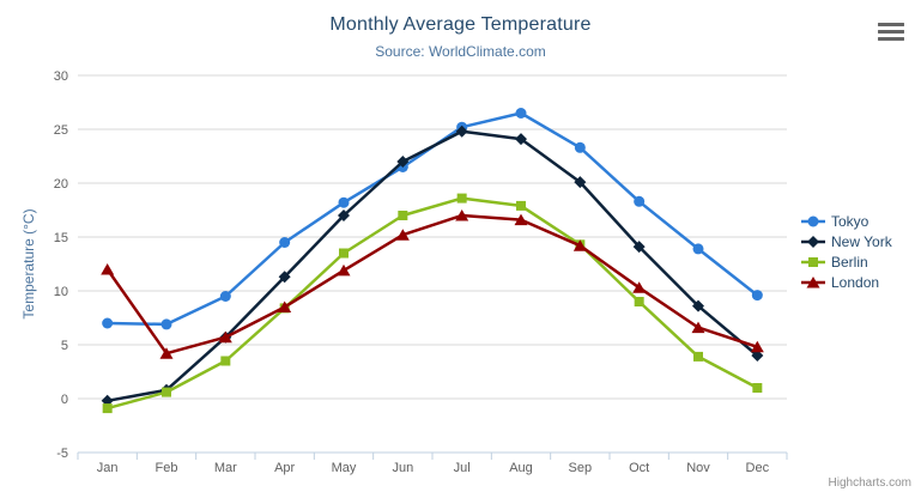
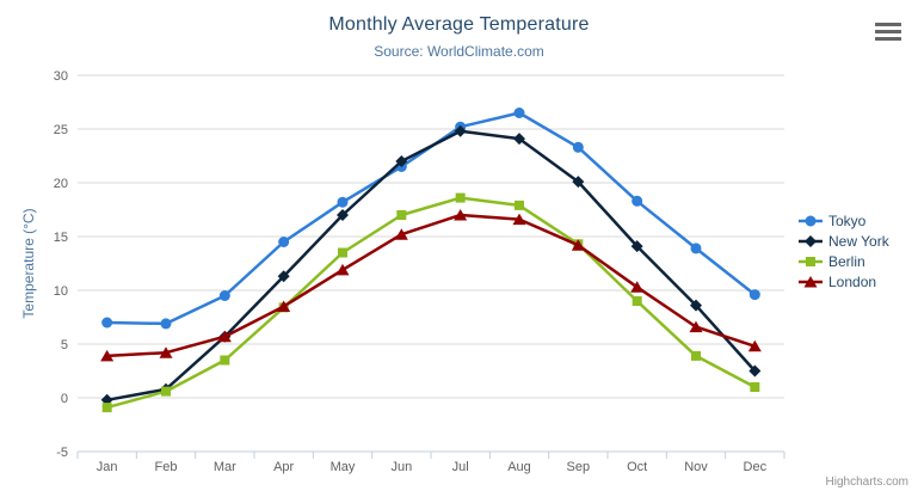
London/Jan: 12 -> 4
New York/Dec: 4 -> 2
